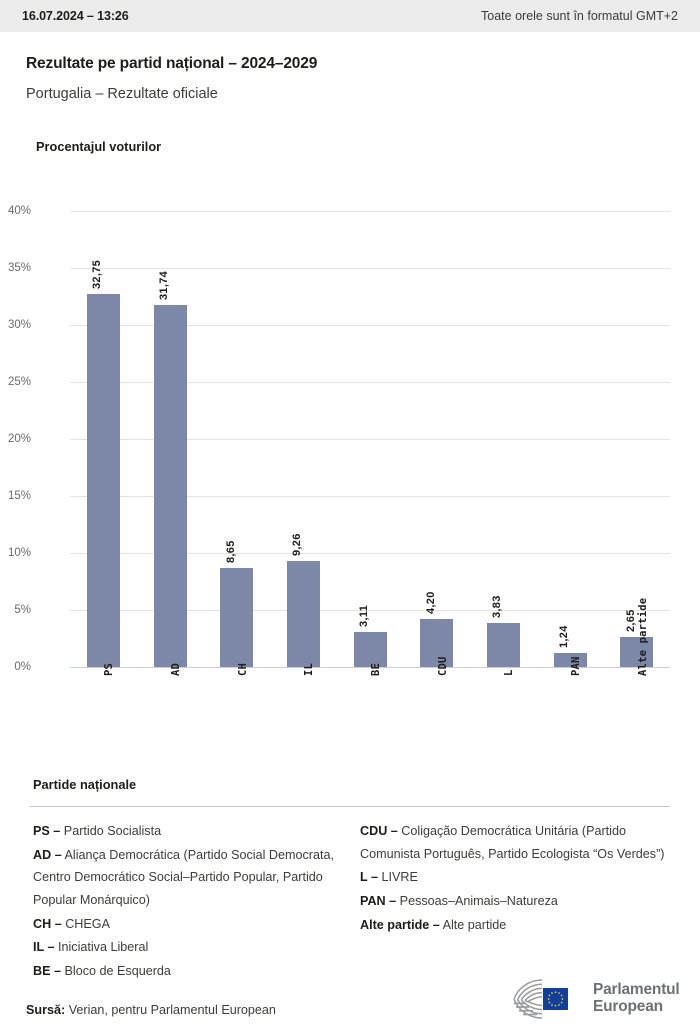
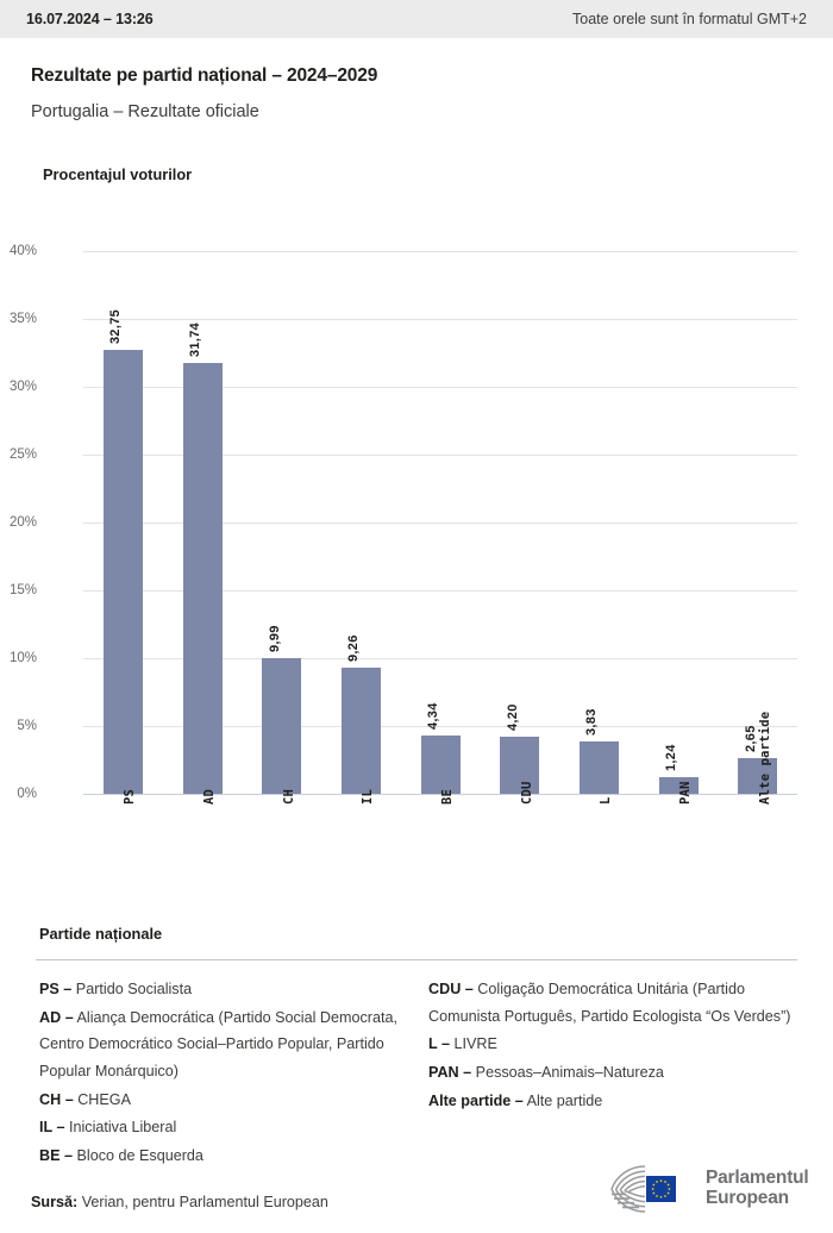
CH: 8,65 -> 9,99
BE: 3,11 -> 4,34
